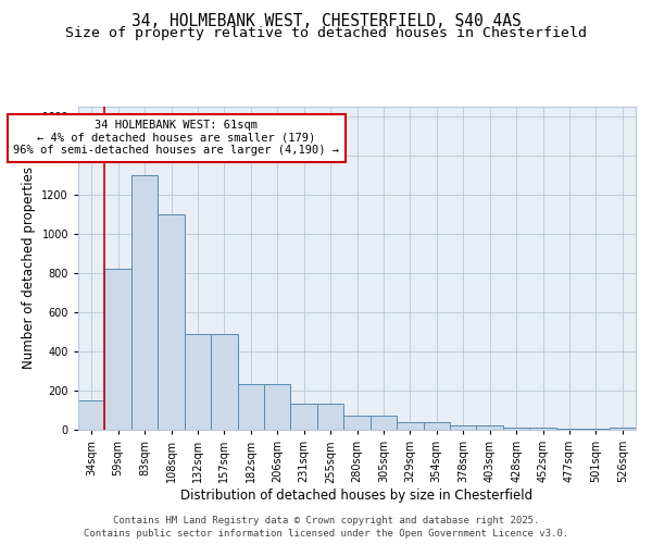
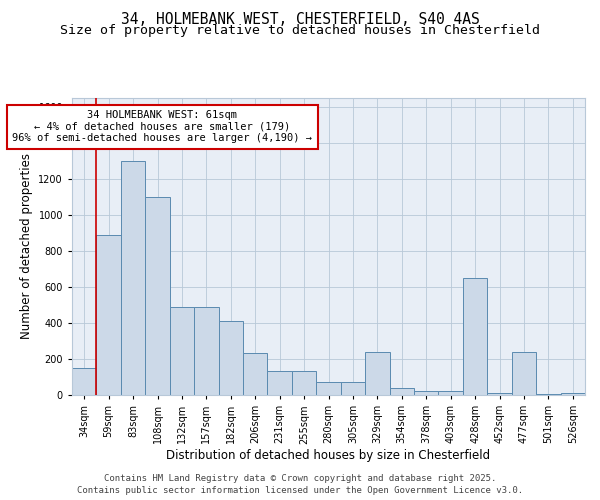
59sqm: 820 -> 890
182sqm: 240 -> 410
329sqm: 40 -> 240
428sqm: 10 -> 650
477sqm: 0 -> 240
